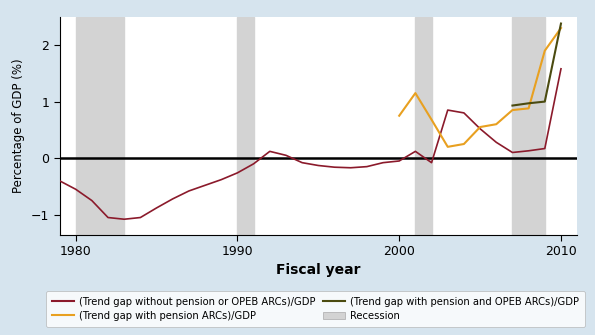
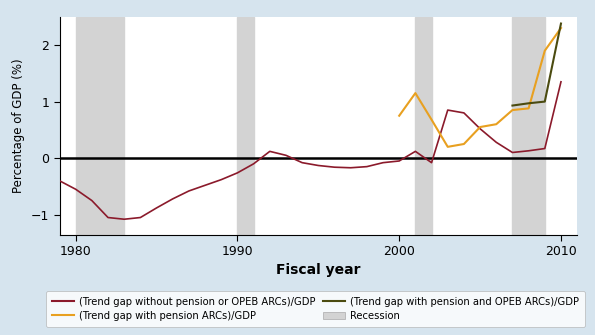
(Trend gap without pension or OPEB ARCs)/GDP/2010: 1.58 -> 1.35
